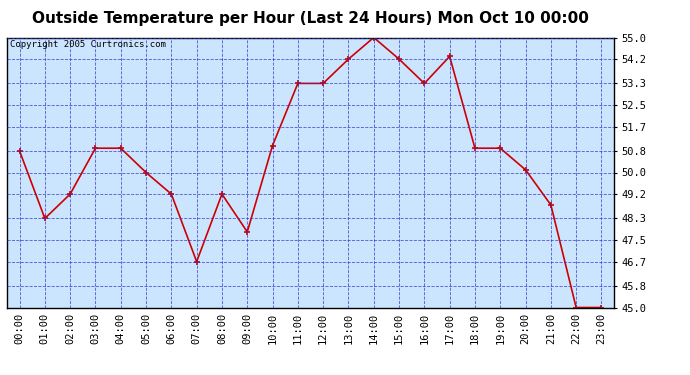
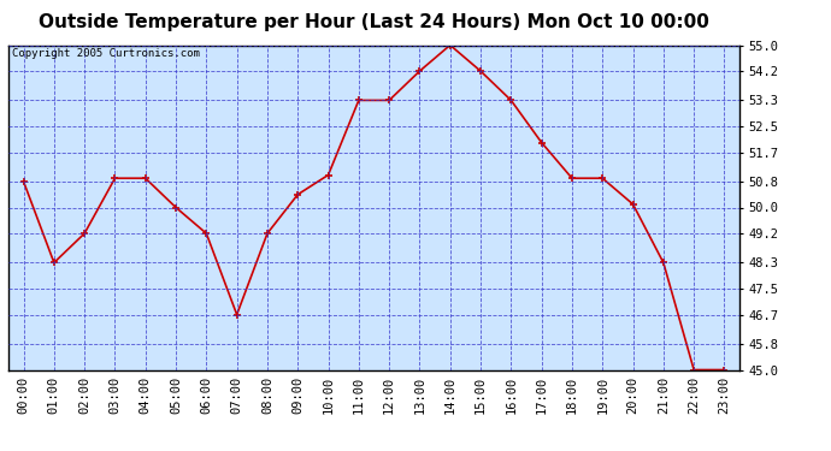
09:00: 47.8 -> 50.4
17:00: 54.3 -> 52.0
21:00: 48.8 -> 48.3
